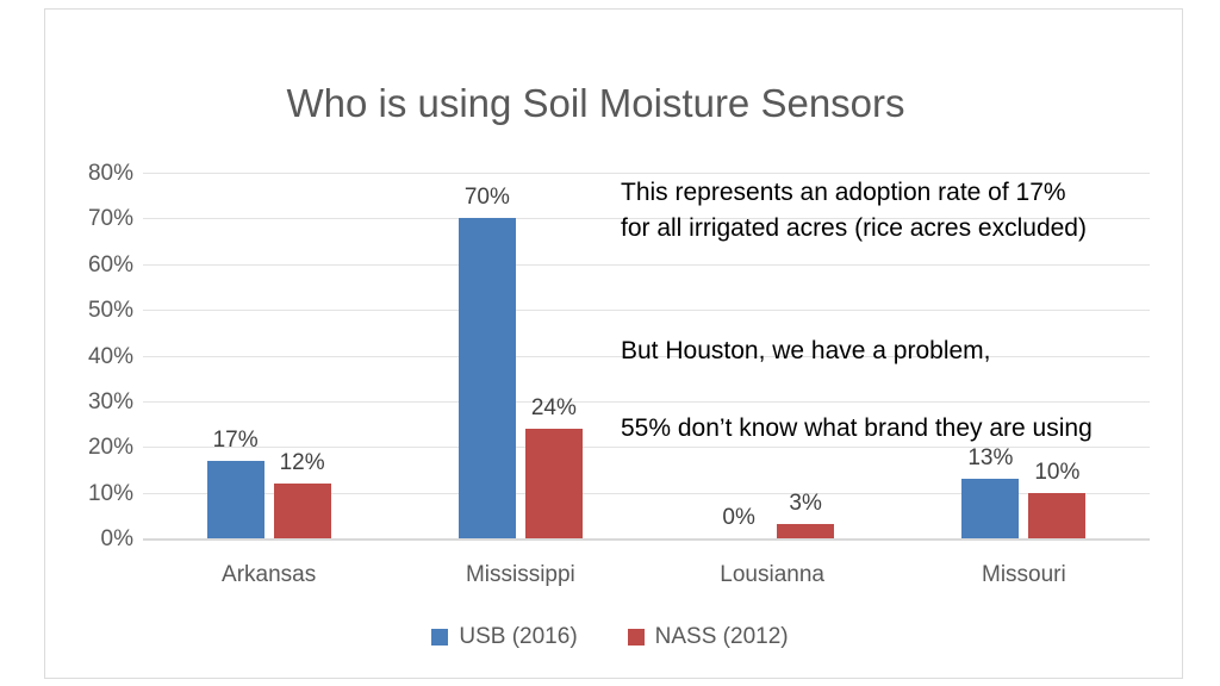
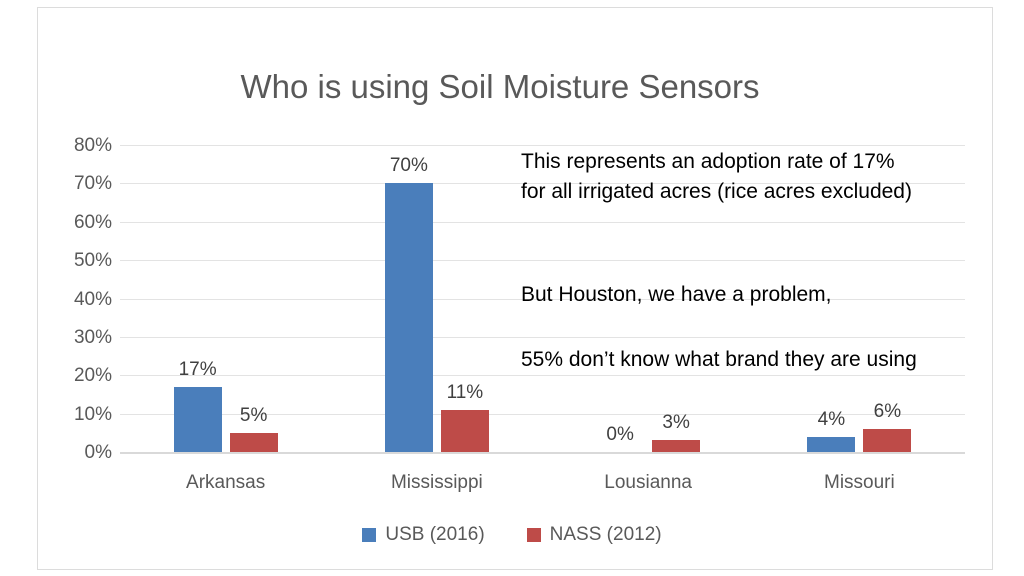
NASS (2012)/Arkansas: 12% -> 5%
NASS (2012)/Mississippi: 24% -> 11%
USB (2016)/Missouri: 13% -> 4%
NASS (2012)/Missouri: 10% -> 6%
